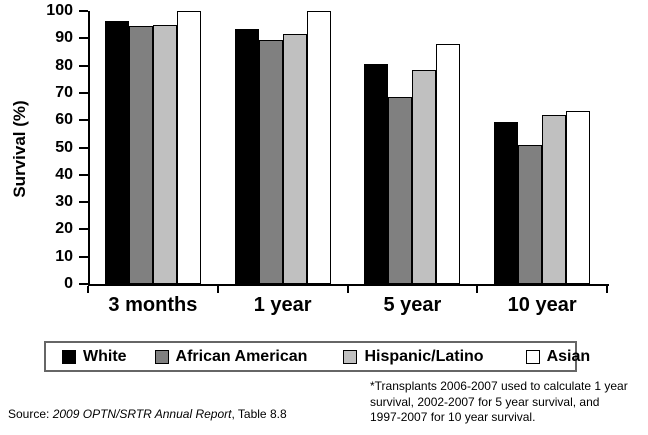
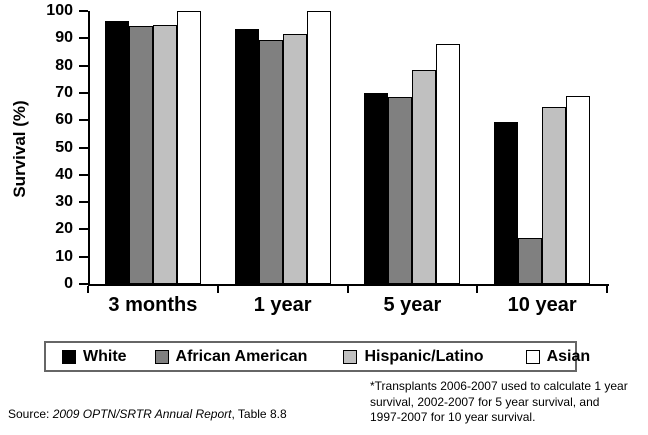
White/5 year: 80 -> 70
African American/10 year: 51 -> 17
Hispanic/Latino/10 year: 62 -> 65
Asian/10 year: 64 -> 69
